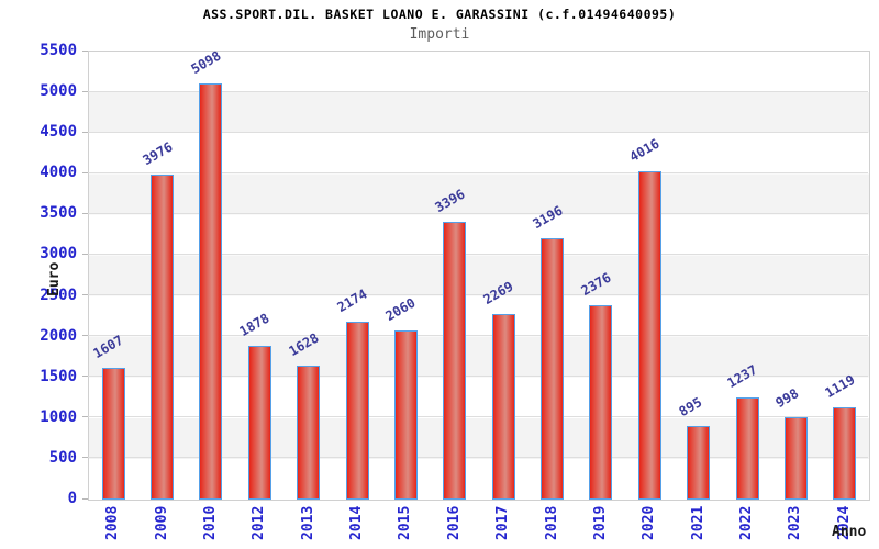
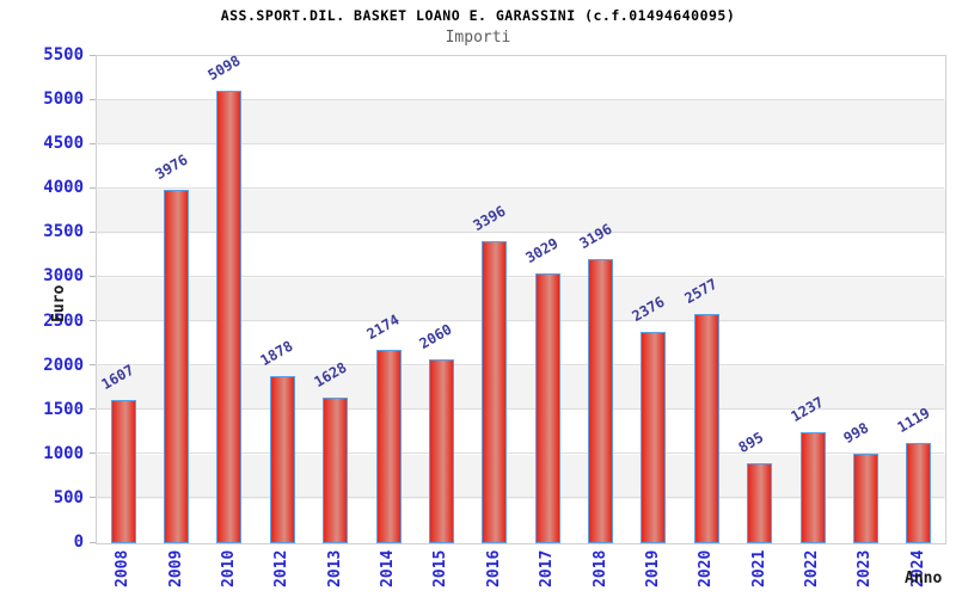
2017: 2269 -> 3029
2020: 4016 -> 2577
